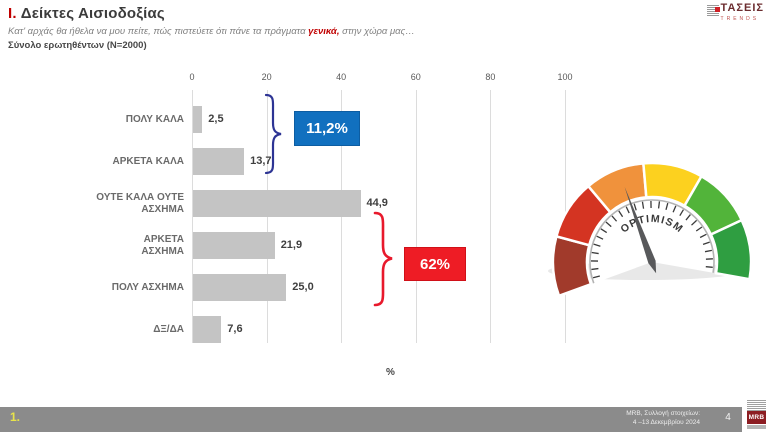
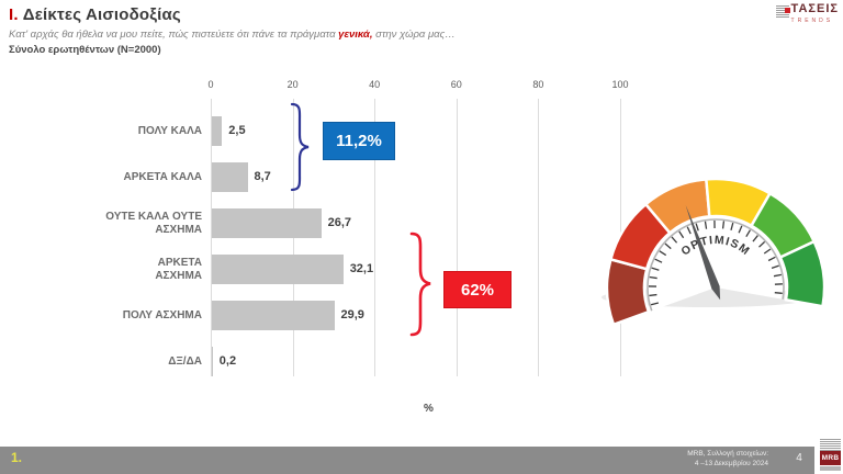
ΑΡΚΕΤΑ ΚΑΛΑ: 13,7 -> 8,7
ΟΥΤΕ ΚΑΛΑ ΟΥΤΕ ΑΣΧΗΜΑ: 44,9 -> 26,7
ΑΡΚΕΤΑ ΑΣΧΗΜΑ: 21,9 -> 32,1
ΠΟΛΥ ΑΣΧΗΜΑ: 25,0 -> 29,9
ΔΞ/ΔΑ: 7,6 -> 0,2
